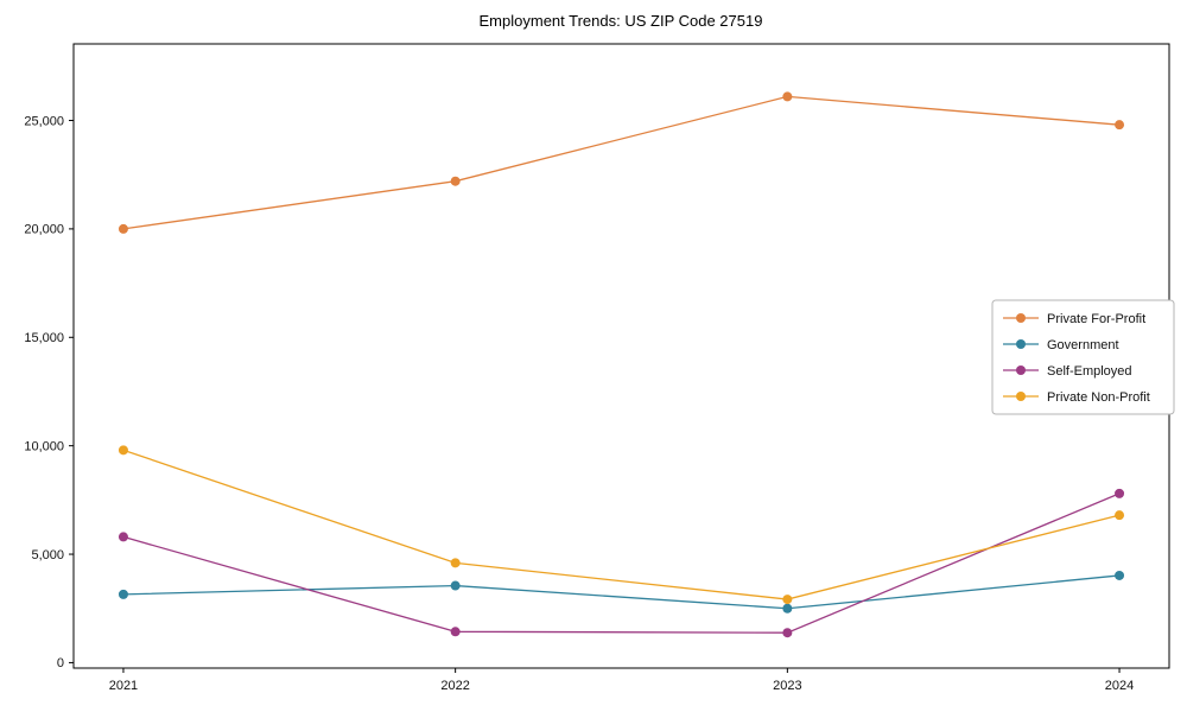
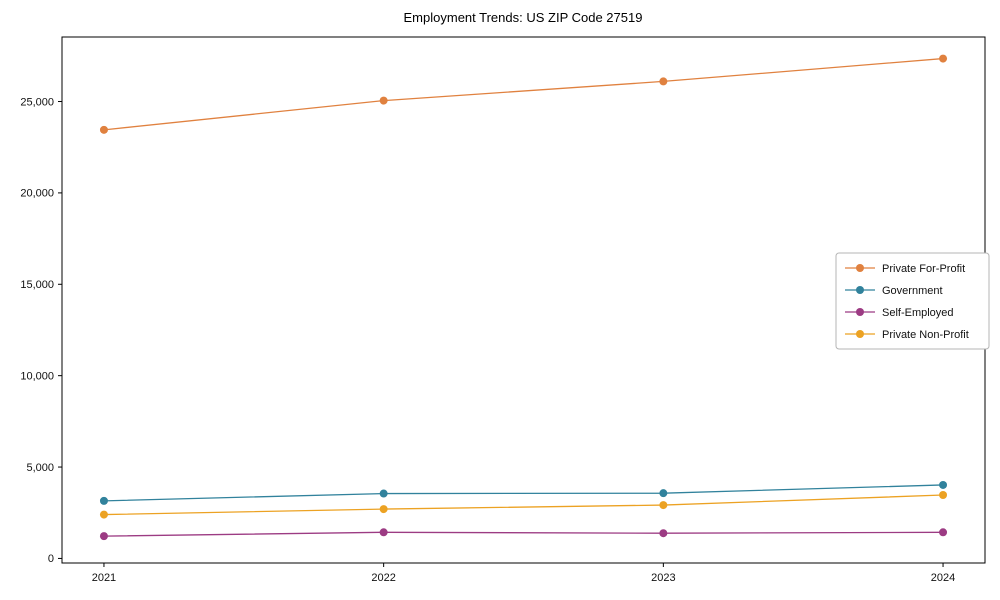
Private For-Profit/2021: 20000 -> 23400
Self-Employed/2021: 5800 -> 1200
Private Non-Profit/2021: 9800 -> 2400
Private For-Profit/2022: 22200 -> 25000
Private Non-Profit/2022: 4600 -> 2700
Government/2023: 2500 -> 3600
Private For-Profit/2024: 24800 -> 27400
Self-Employed/2024: 7800 -> 1400
Private Non-Profit/2024: 6800 -> 3500
